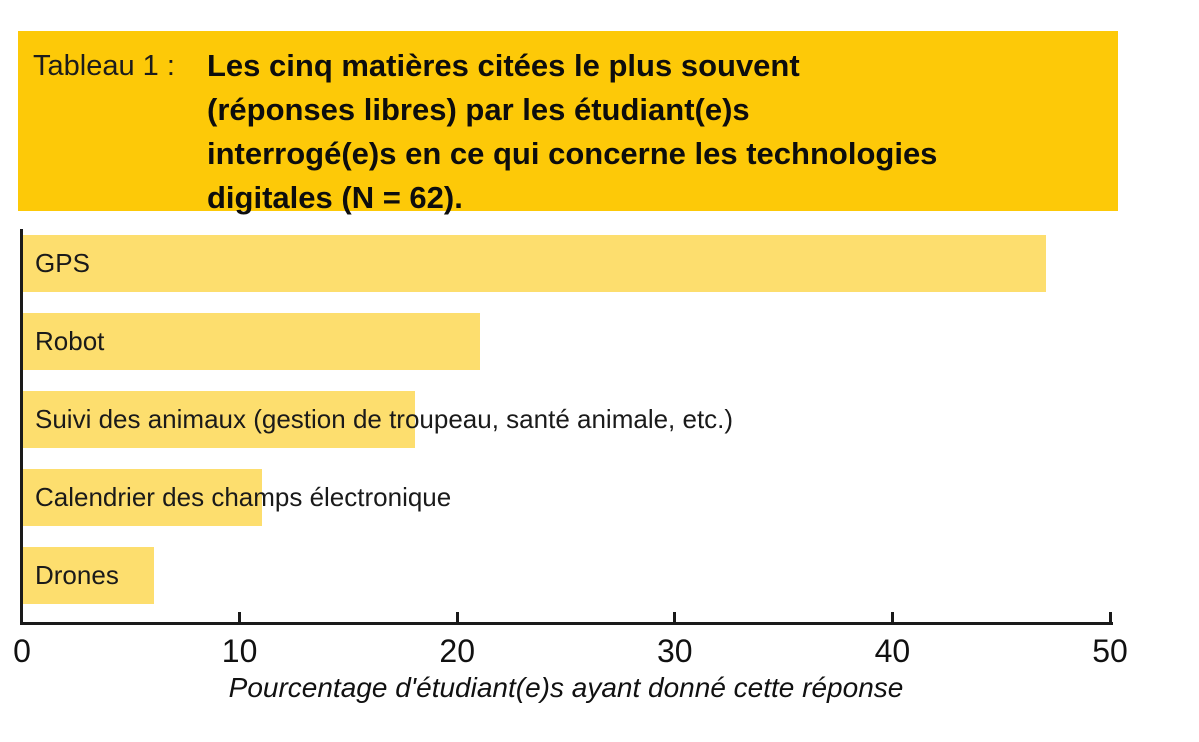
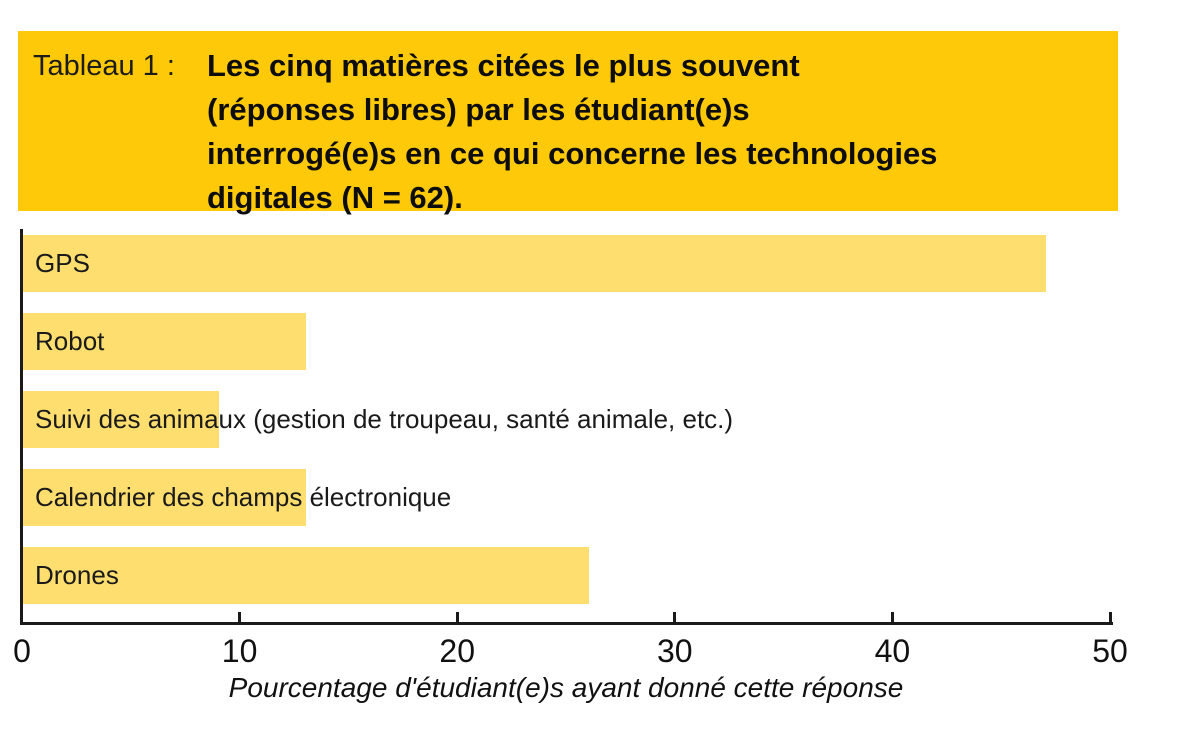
Robot: 21 -> 13
Suivi des animaux (gestion de troupeau, santé animale, etc.): 18 -> 9
Calendrier des champs électronique: 11 -> 13
Drones: 6 -> 26
